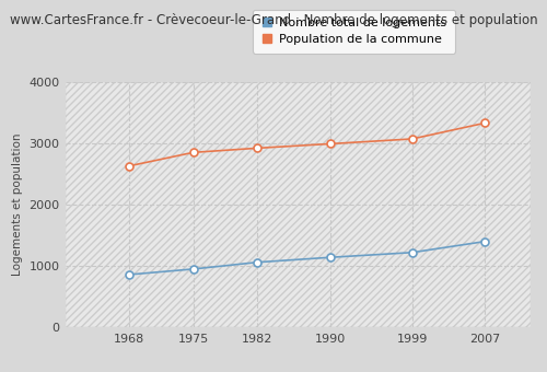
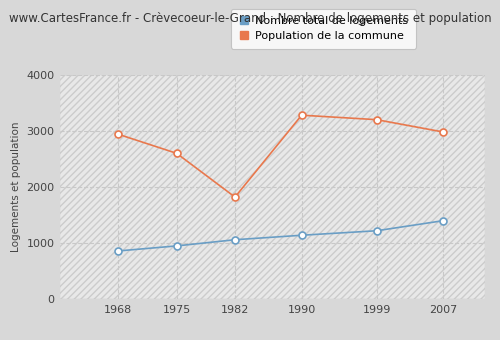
Population de la commune/1968: 2630 -> 2940
Population de la commune/1975: 2850 -> 2600
Population de la commune/1982: 2920 -> 1820
Population de la commune/1990: 2990 -> 3280
Population de la commune/1999: 3070 -> 3200
Population de la commune/2007: 3330 -> 2980
